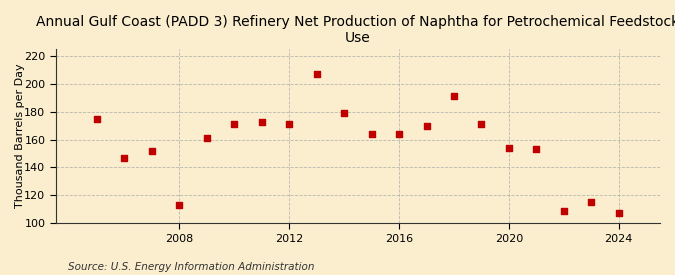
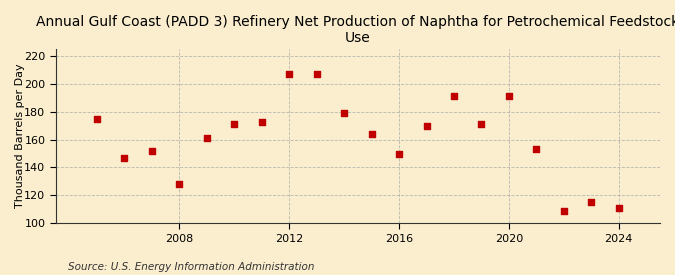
2008: 113 -> 128
2012: 171 -> 207
2016: 164 -> 150
2020: 154 -> 191
2024: 107 -> 111
